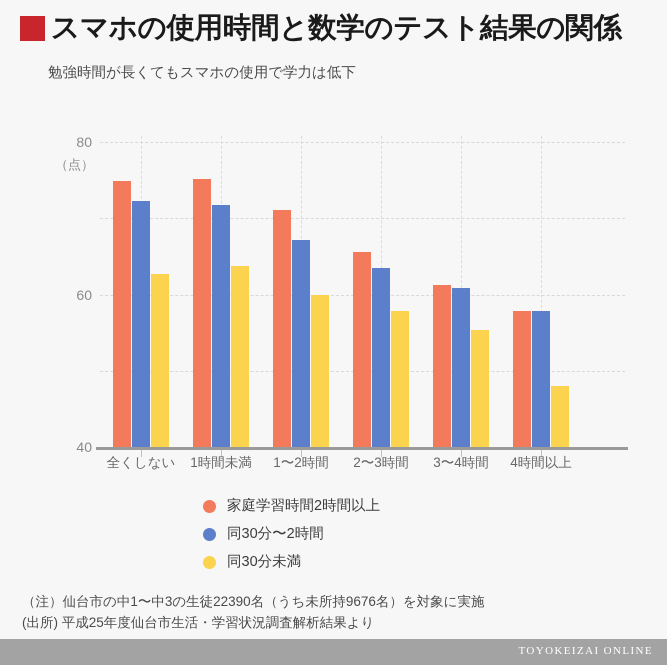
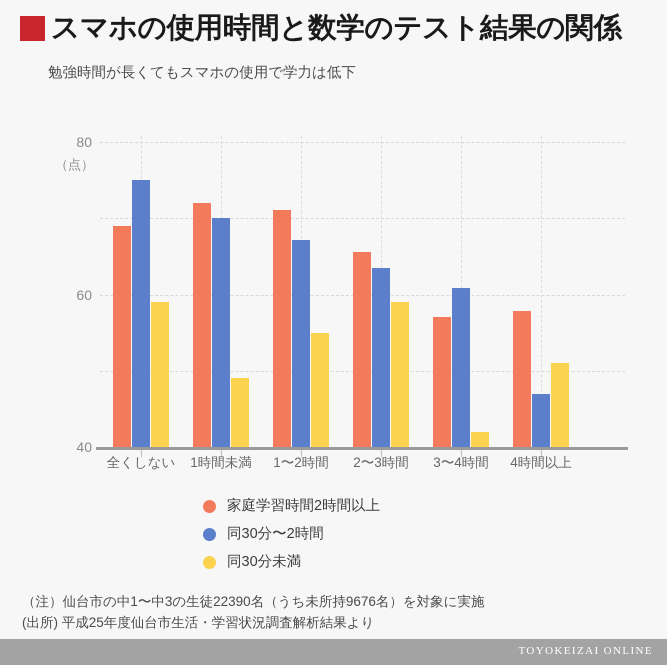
家庭学習時間2時間以上/全くしない: 75 -> 69
同30分〜2時間/全くしない: 72 -> 75
同30分未満/全くしない: 63 -> 59
家庭学習時間2時間以上/1時間未満: 75 -> 72
同30分〜2時間/1時間未満: 72 -> 70
同30分未満/1時間未満: 64 -> 49
同30分未満/1〜2時間: 60 -> 55
同30分未満/2〜3時間: 58 -> 59
家庭学習時間2時間以上/3〜4時間: 61 -> 57
同30分未満/3〜4時間: 55 -> 42
同30分〜2時間/4時間以上: 58 -> 47
同30分未満/4時間以上: 48 -> 51
